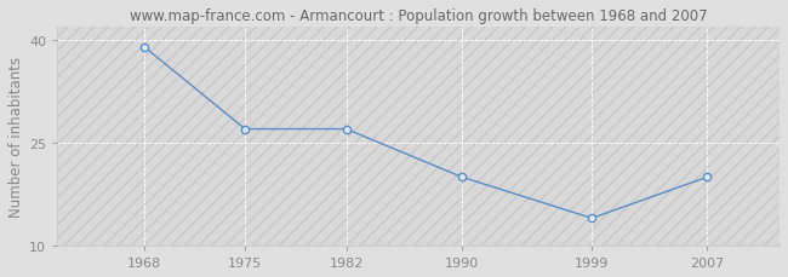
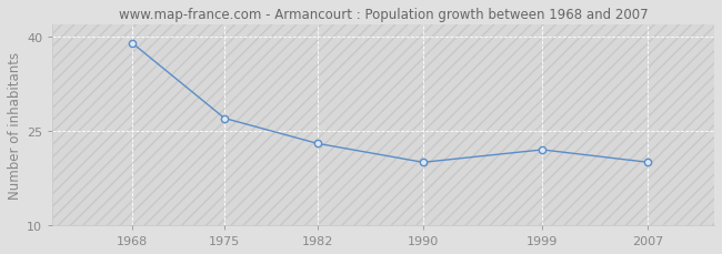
1982: 27 -> 23
1999: 14 -> 22
